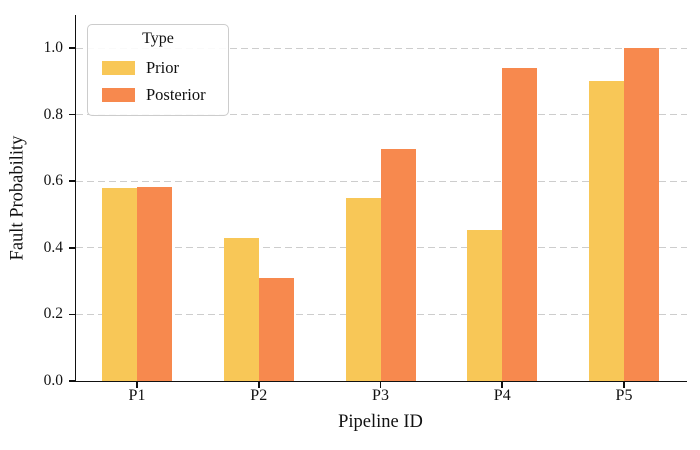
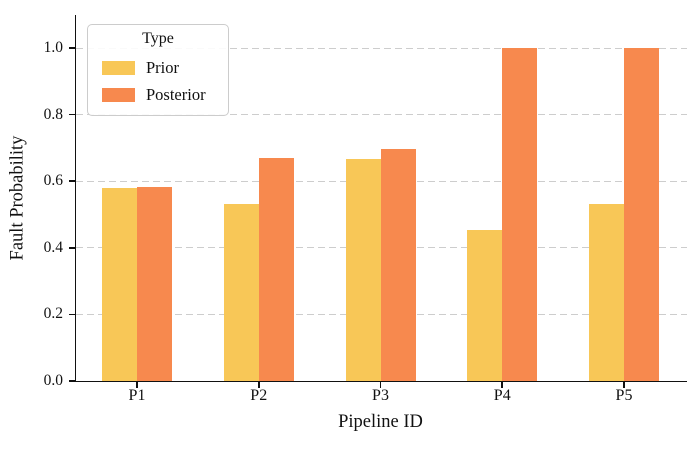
Prior/P2: 0.43 -> 0.53
Posterior/P2: 0.31 -> 0.67
Prior/P3: 0.55 -> 0.67
Posterior/P4: 0.94 -> 1.00
Prior/P5: 0.90 -> 0.53
